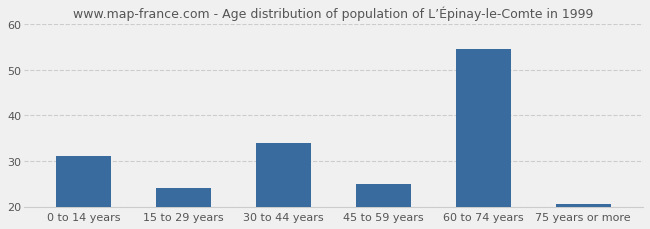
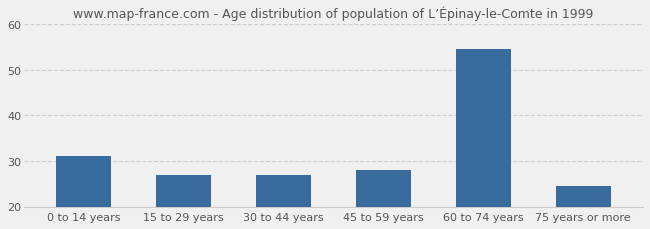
15 to 29 years: 24.0 -> 27.0
30 to 44 years: 34.0 -> 27.0
45 to 59 years: 25.0 -> 28.0
75 years or more: 20.5 -> 24.5
